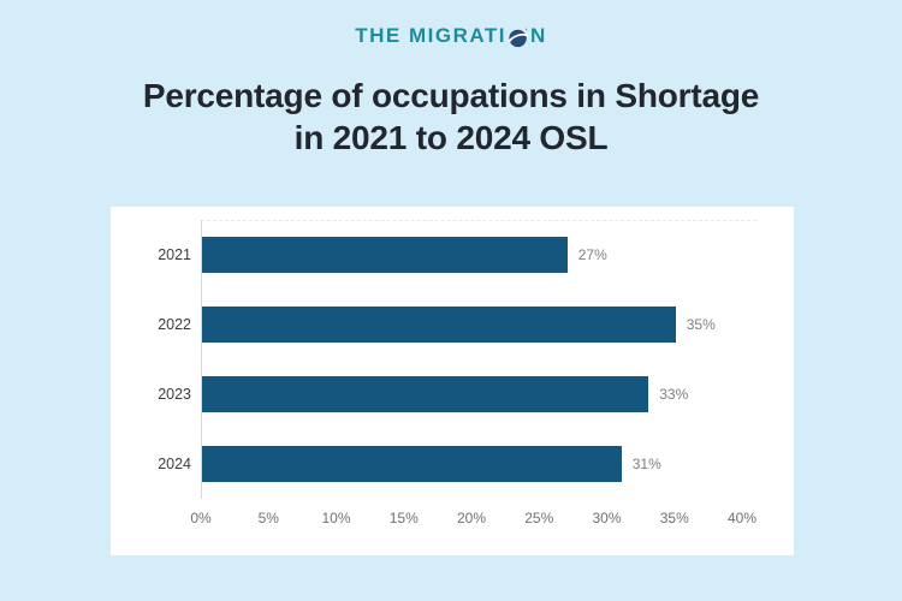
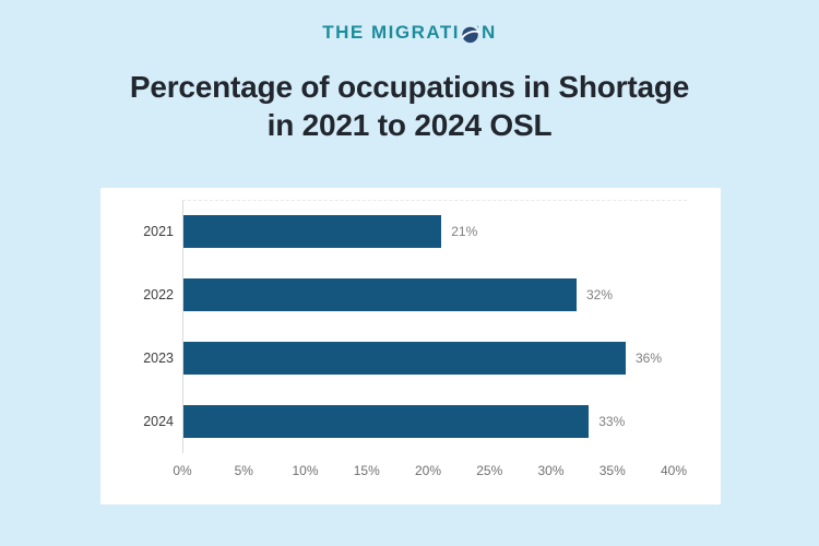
2021: 27% -> 21%
2022: 35% -> 32%
2023: 33% -> 36%
2024: 31% -> 33%
